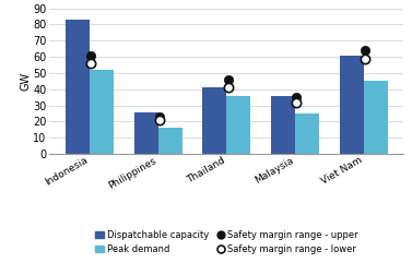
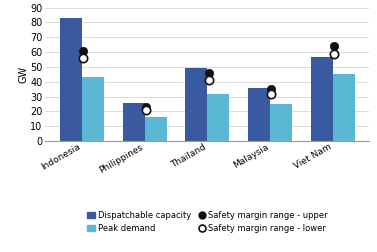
Peak demand/Indonesia: 52 -> 43
Dispatchable capacity/Thailand: 41 -> 49
Peak demand/Thailand: 36 -> 32
Dispatchable capacity/Viet Nam: 61 -> 57
